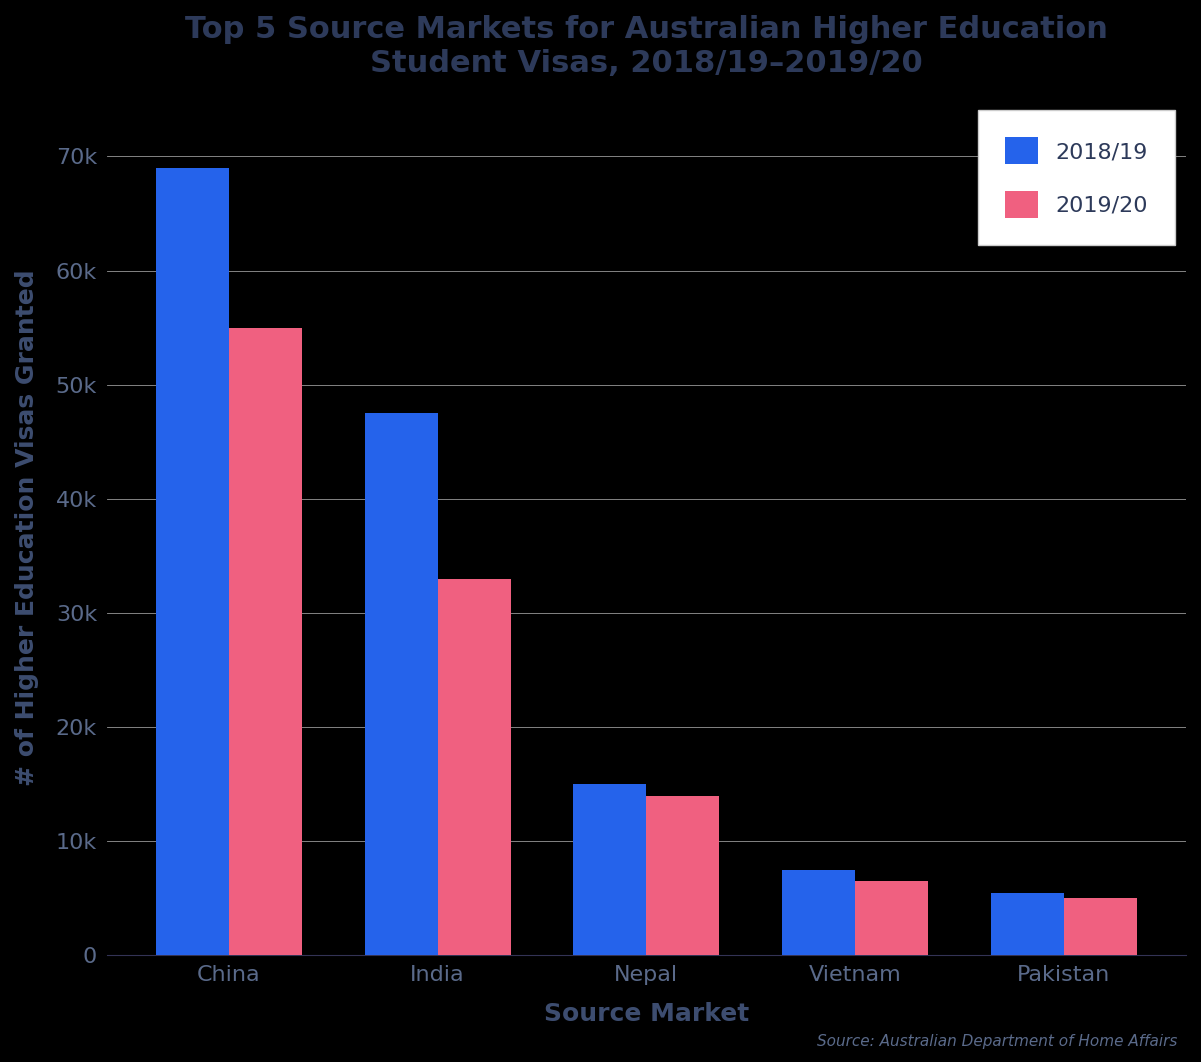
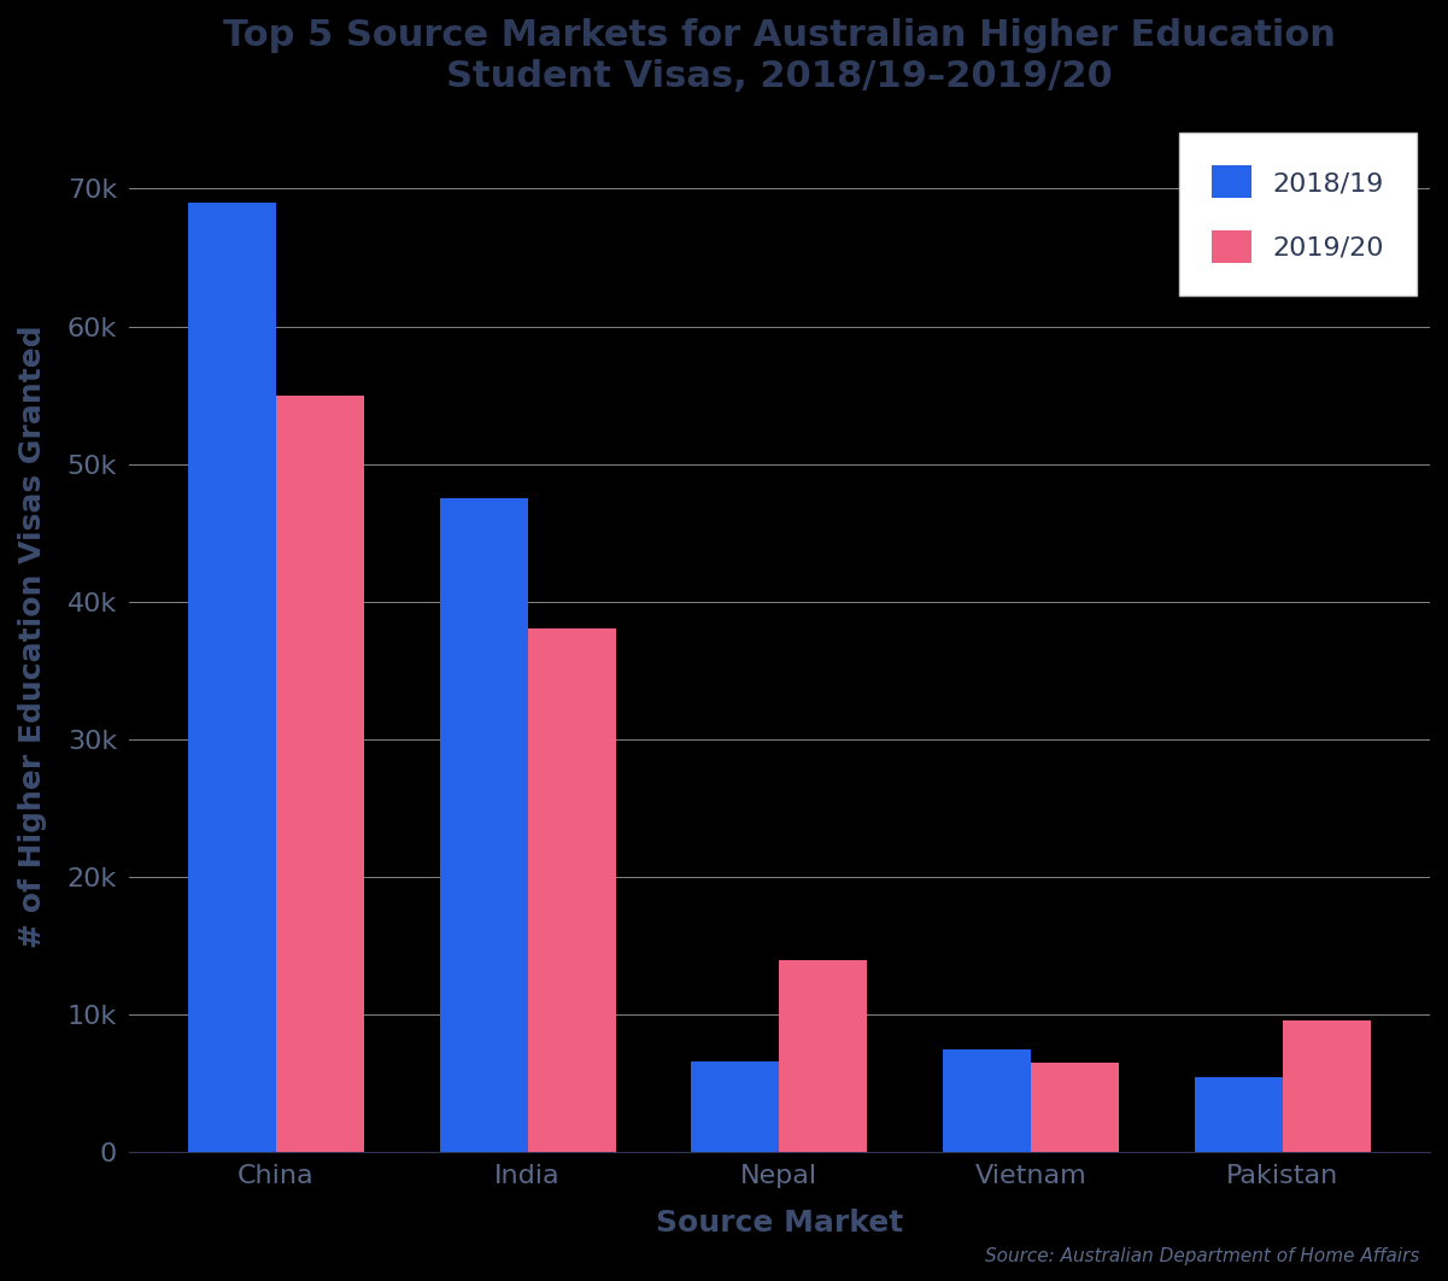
2019/20/India: 33.0k -> 38.1k
2018/19/Nepal: 15.0k -> 6.6k
2019/20/Pakistan: 5.0k -> 9.6k
